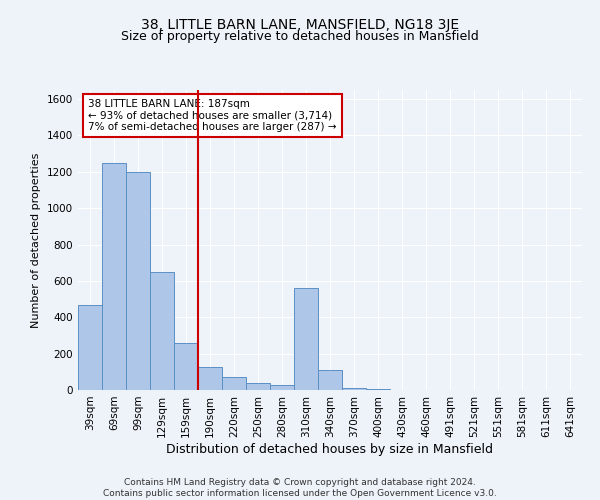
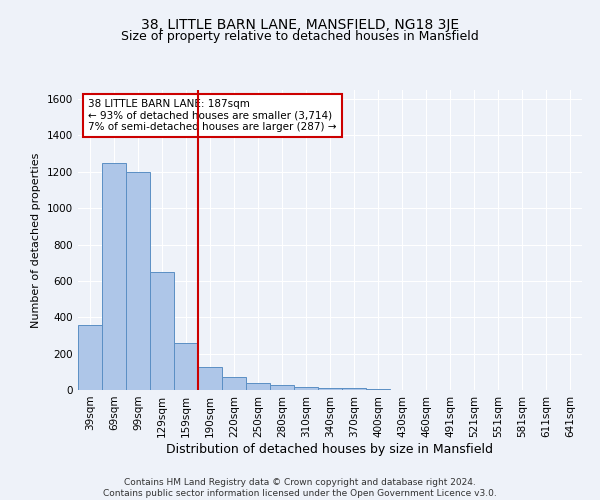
39sqm: 470 -> 360
310sqm: 560 -> 20
340sqm: 110 -> 10
